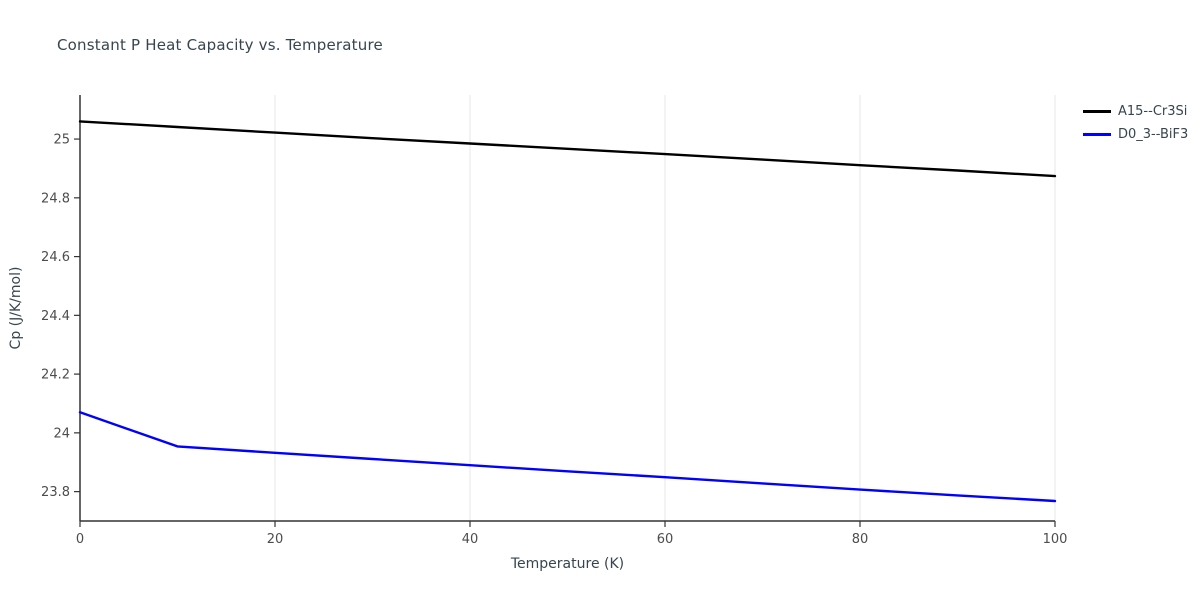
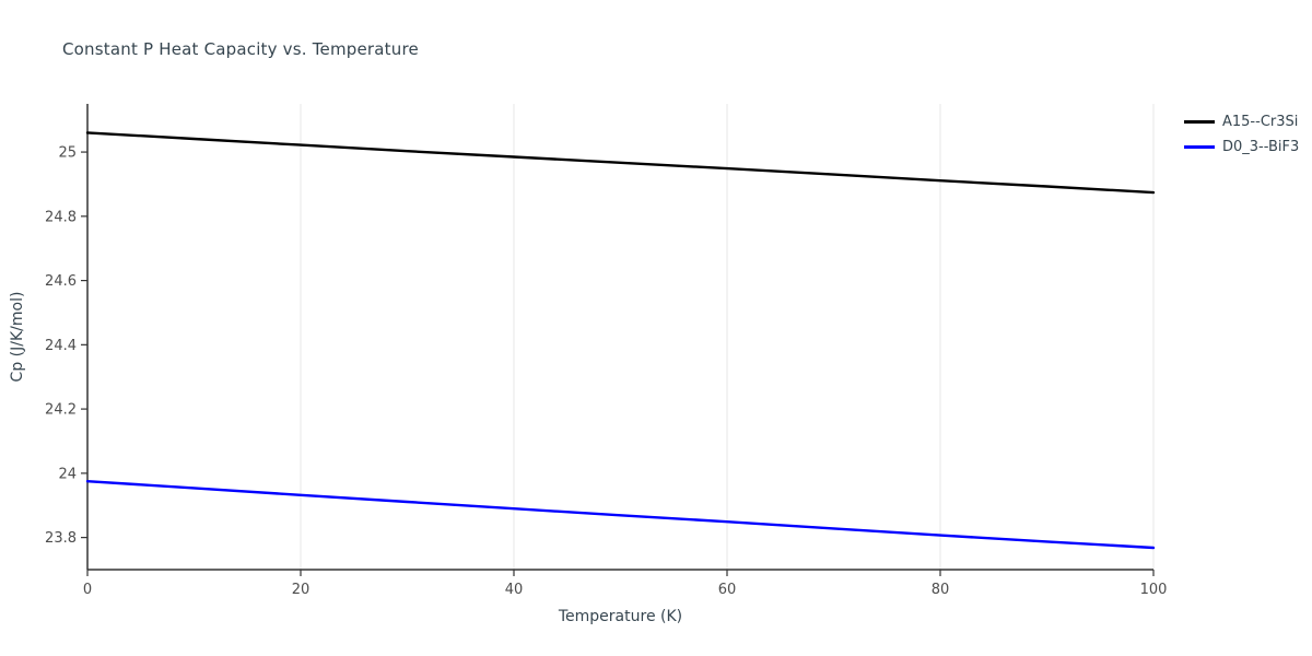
D0_3--BiF3/0: 24.07 -> 23.98
